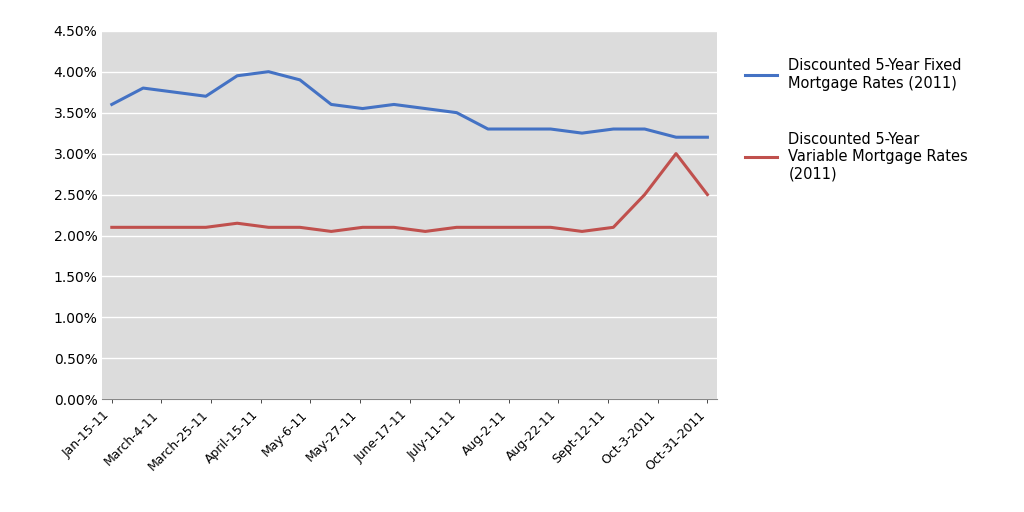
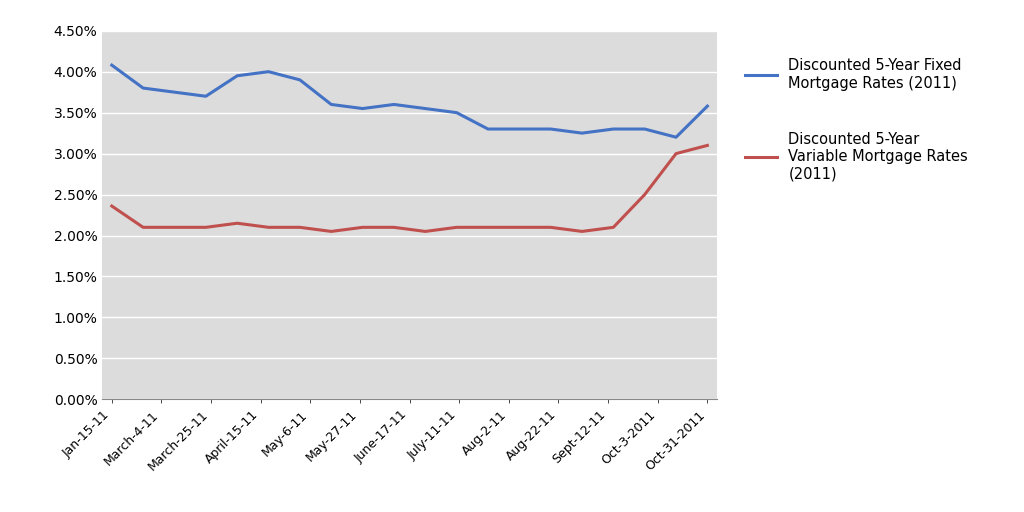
Discounted 5-Year Fixed Mortgage Rates (2011)/Jan-15-11: 3.60% -> 4.08%
Discounted 5-Year Variable Mortgage Rates (2011)/Jan-15-11: 2.10% -> 2.36%
Discounted 5-Year Fixed Mortgage Rates (2011)/Oct-31-2011: 3.20% -> 3.58%
Discounted 5-Year Variable Mortgage Rates (2011)/Oct-31-2011: 2.50% -> 3.10%
